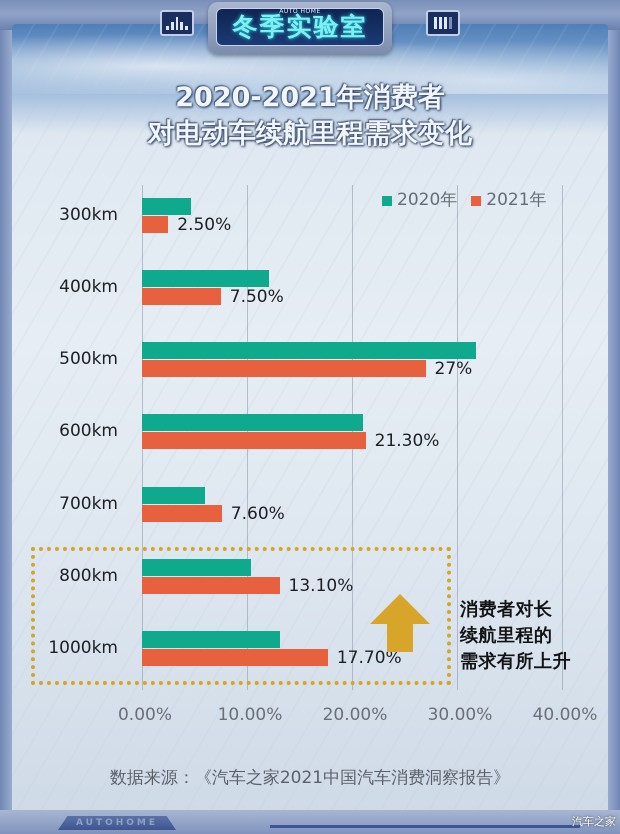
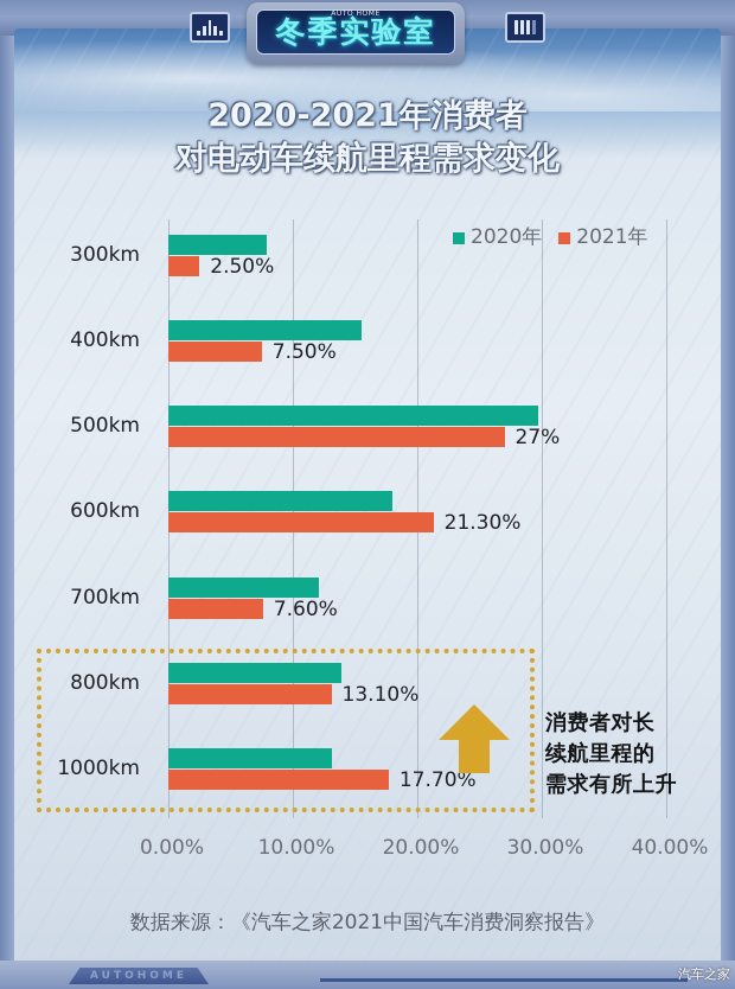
2020年/300km: 4.7% -> 7.9%
2020年/400km: 12.1% -> 15.5%
2020年/500km: 31.8% -> 29.7%
2020年/600km: 21.0% -> 18.0%
2020年/700km: 6.0% -> 12.1%
2020年/800km: 10.4% -> 13.9%
